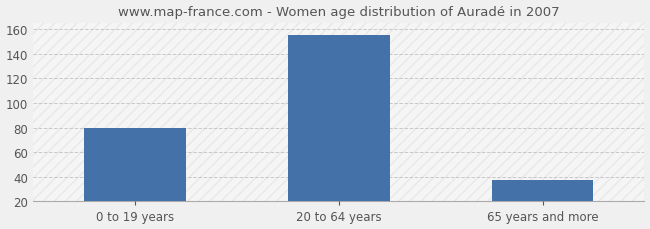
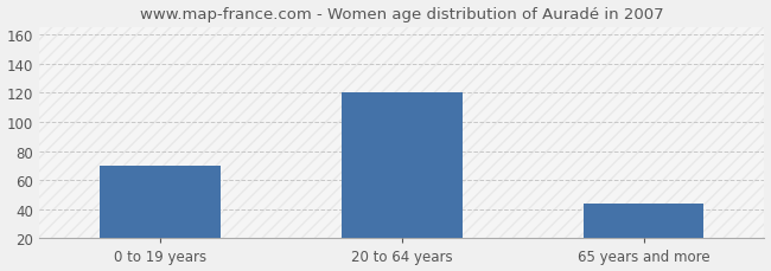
0 to 19 years: 80 -> 70
20 to 64 years: 155 -> 120
65 years and more: 37 -> 44
